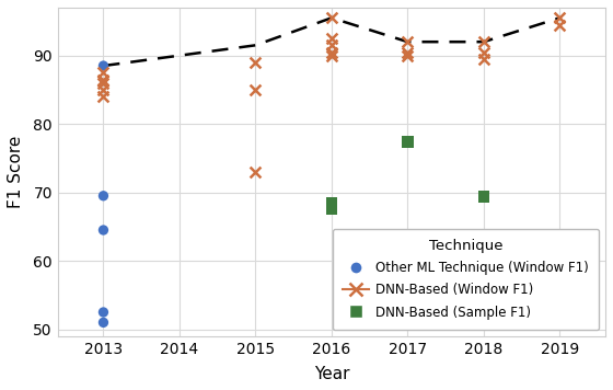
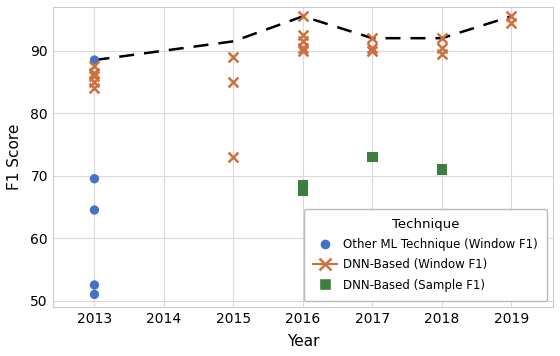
DNN-Based (Sample F1)/2017: 77.4 -> 73.0
DNN-Based (Sample F1)/2018: 69.4 -> 71.0
